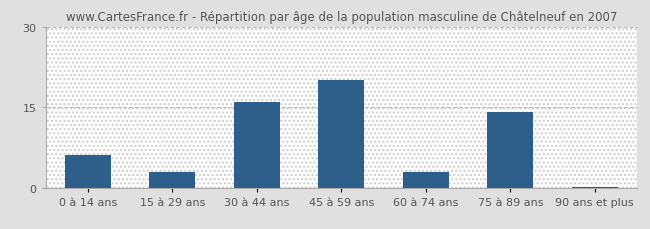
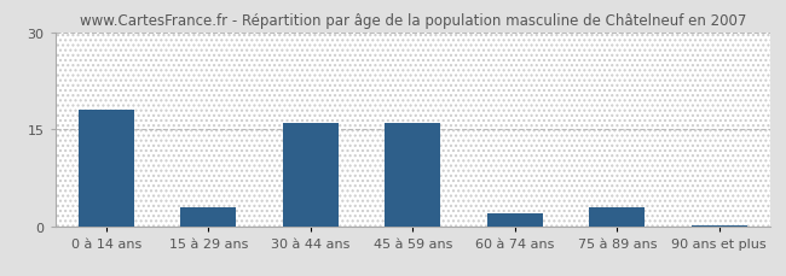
0 à 14 ans: 6.0 -> 18.0
45 à 59 ans: 20.0 -> 16.0
60 à 74 ans: 3.0 -> 2.0
75 à 89 ans: 14.0 -> 3.0
